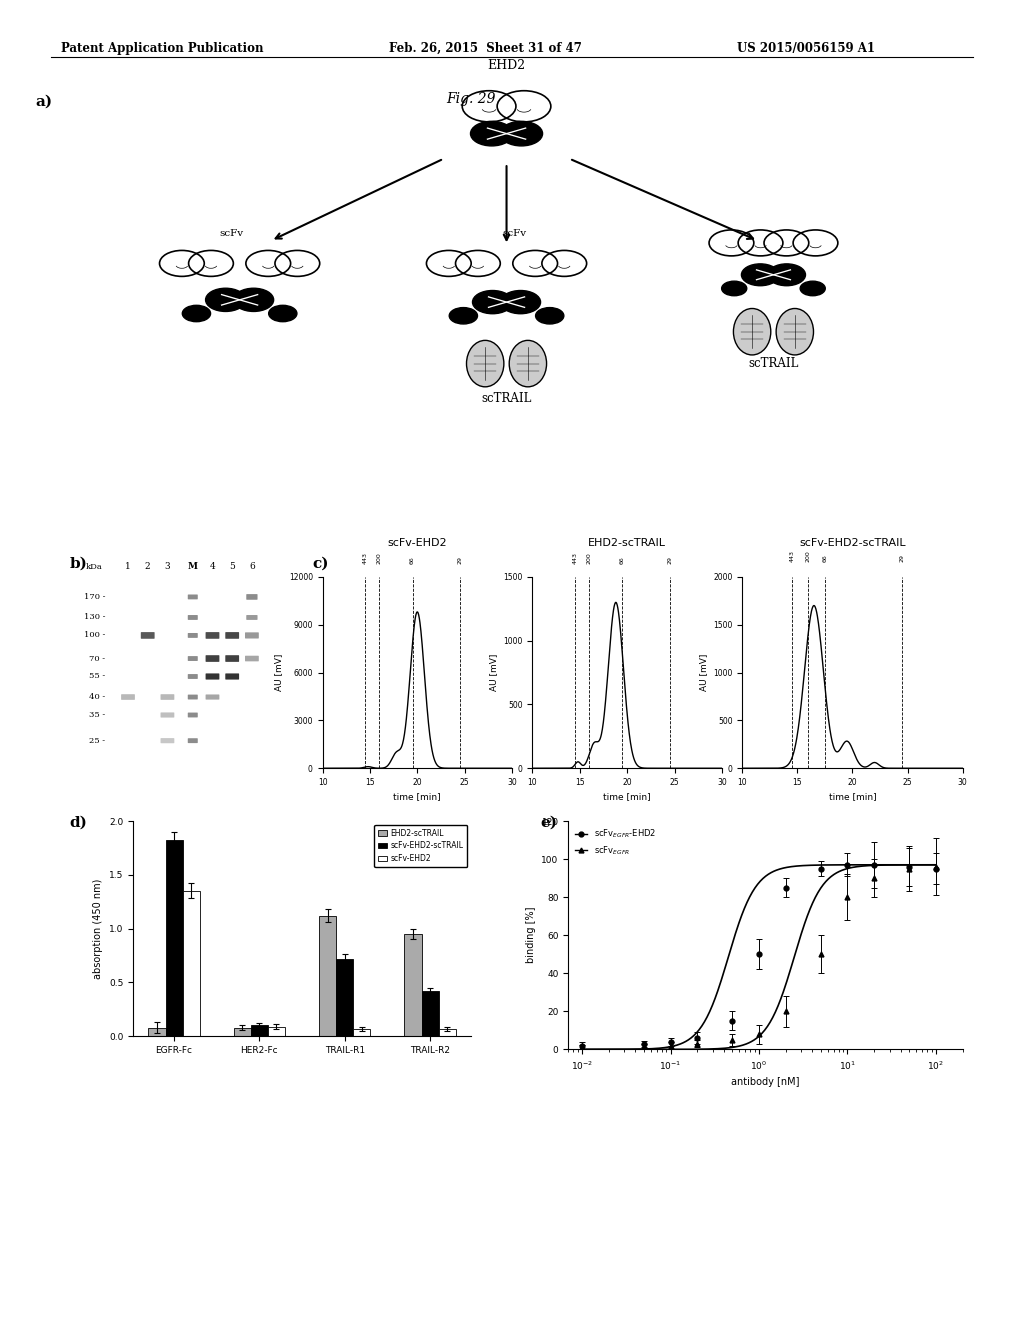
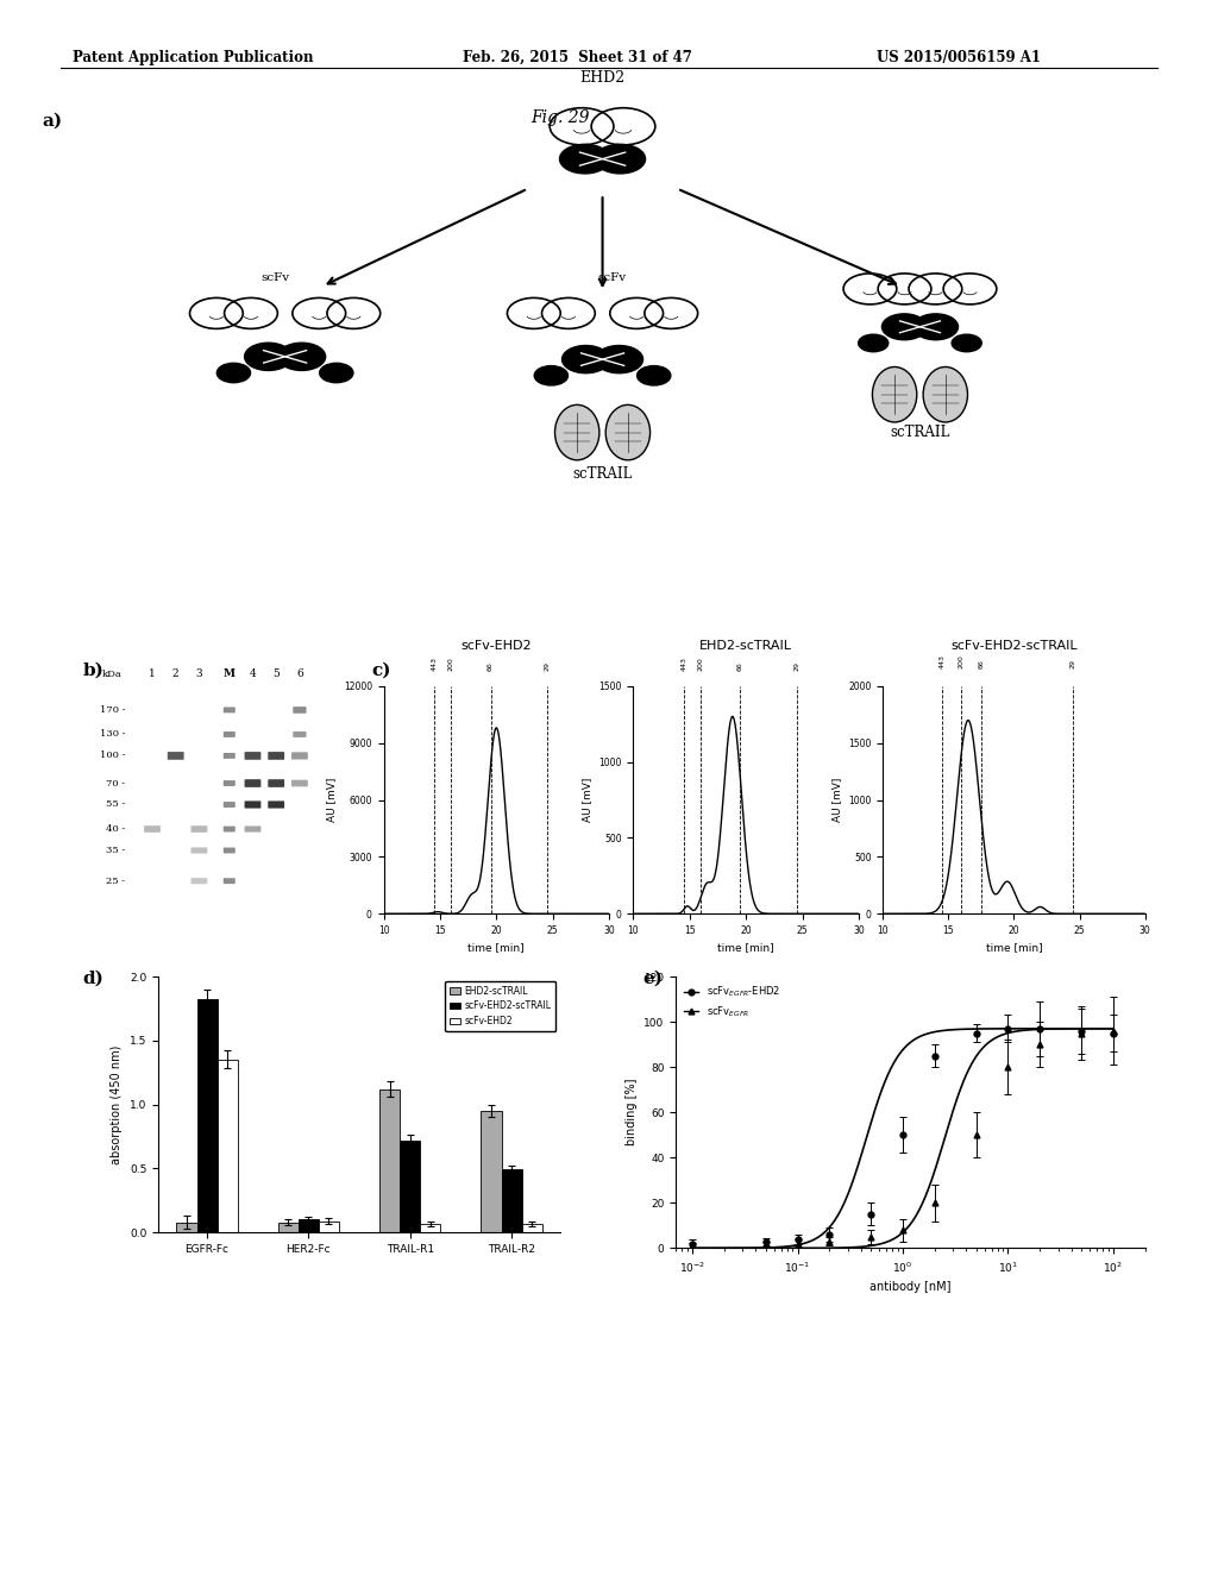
scFv-EHD2-scTRAIL/TRAIL-R2: 0.42 -> 0.49
